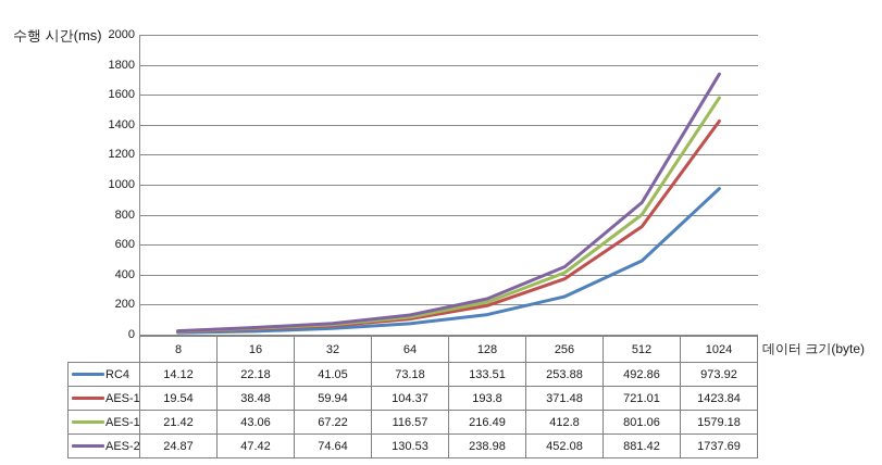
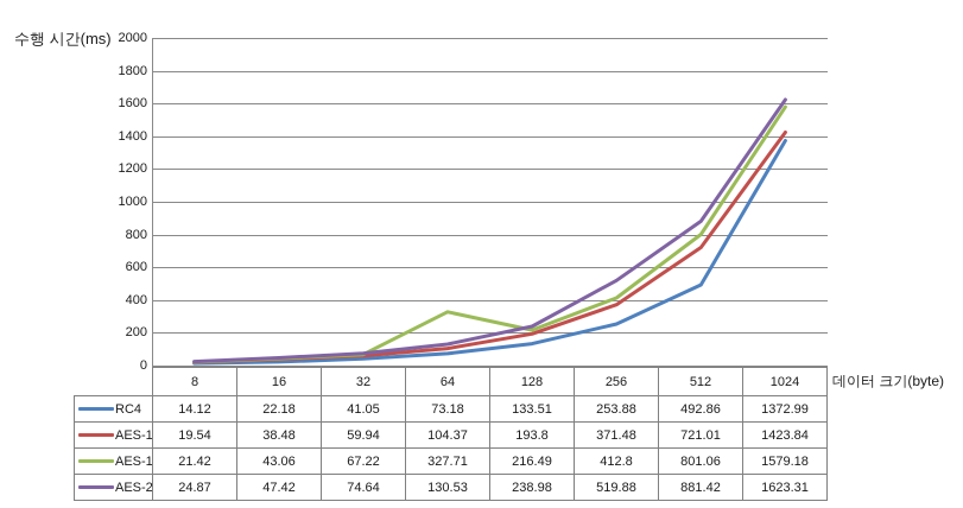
AES-192/64: 116.57 -> 327.71
AES-256/256: 452.08 -> 519.88
RC4/1024: 973.92 -> 1372.99
AES-256/1024: 1737.69 -> 1623.31
